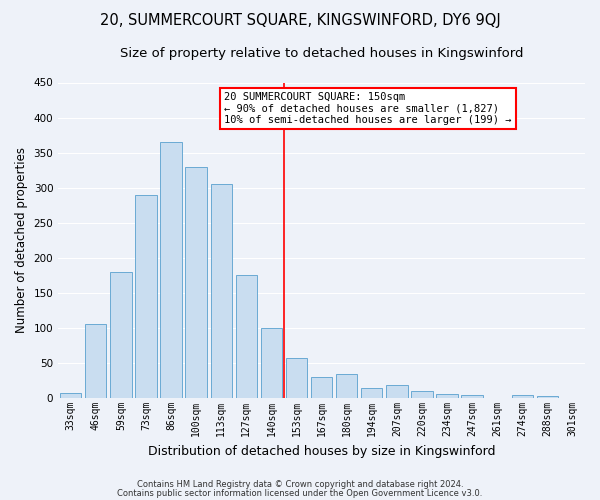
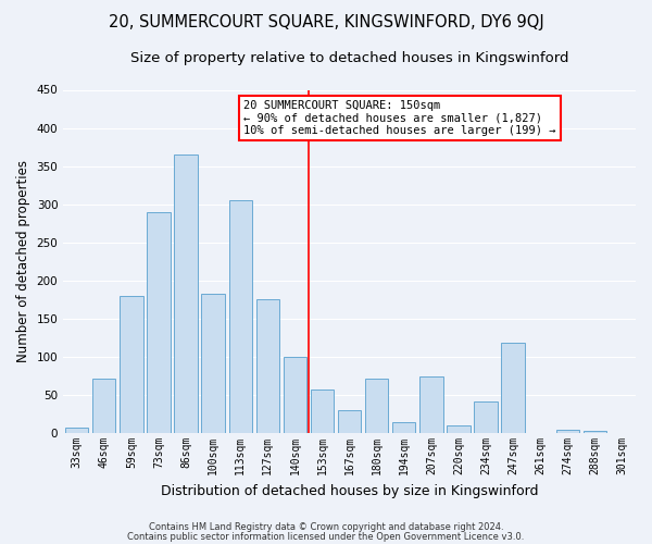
46sqm: 105 -> 72
100sqm: 330 -> 182
180sqm: 35 -> 72
207sqm: 19 -> 74
234sqm: 6 -> 42
247sqm: 5 -> 118
